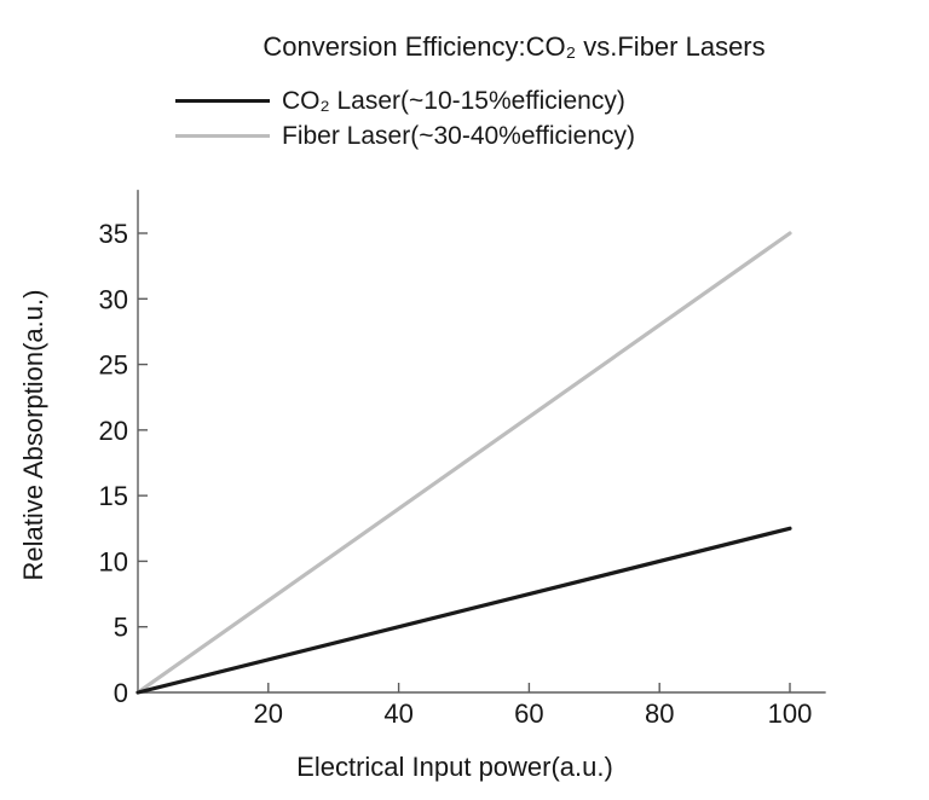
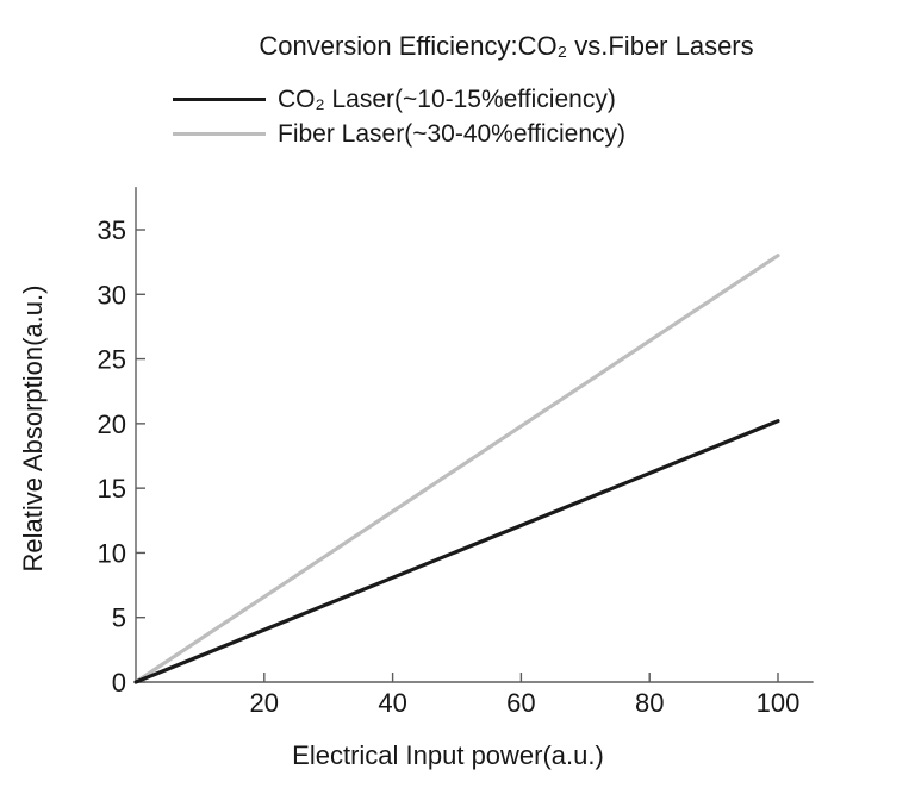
CO₂ Laser(~10-15%efficiency)/100: 12.5 -> 20.2
Fiber Laser(~30-40%efficiency)/100: 35 -> 33
